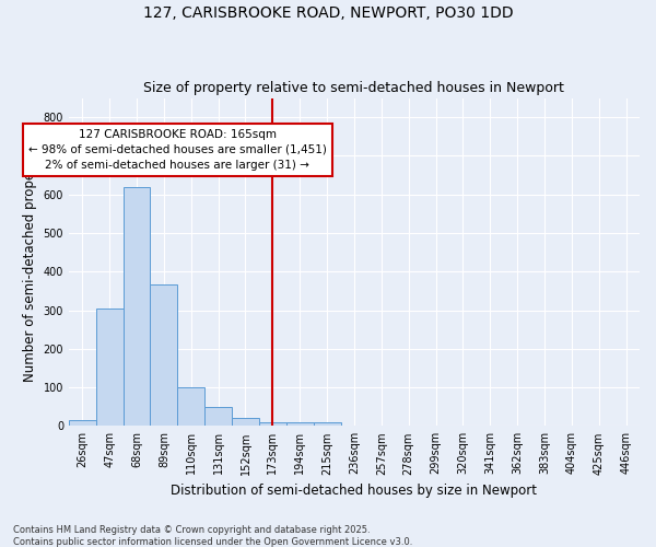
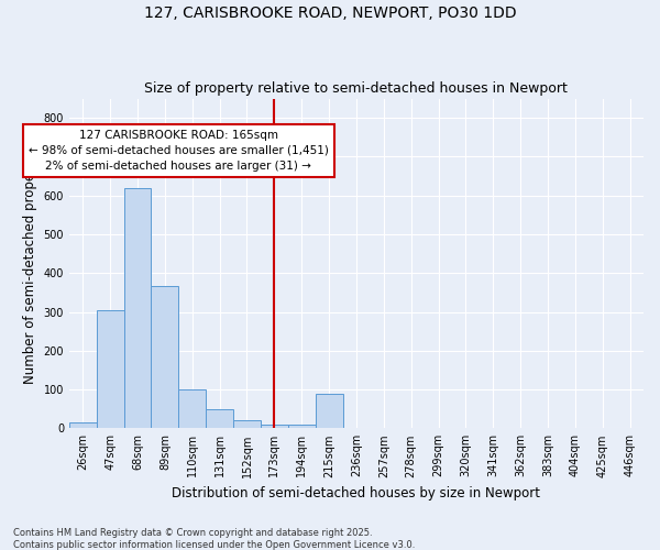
215sqm: 10 -> 90
